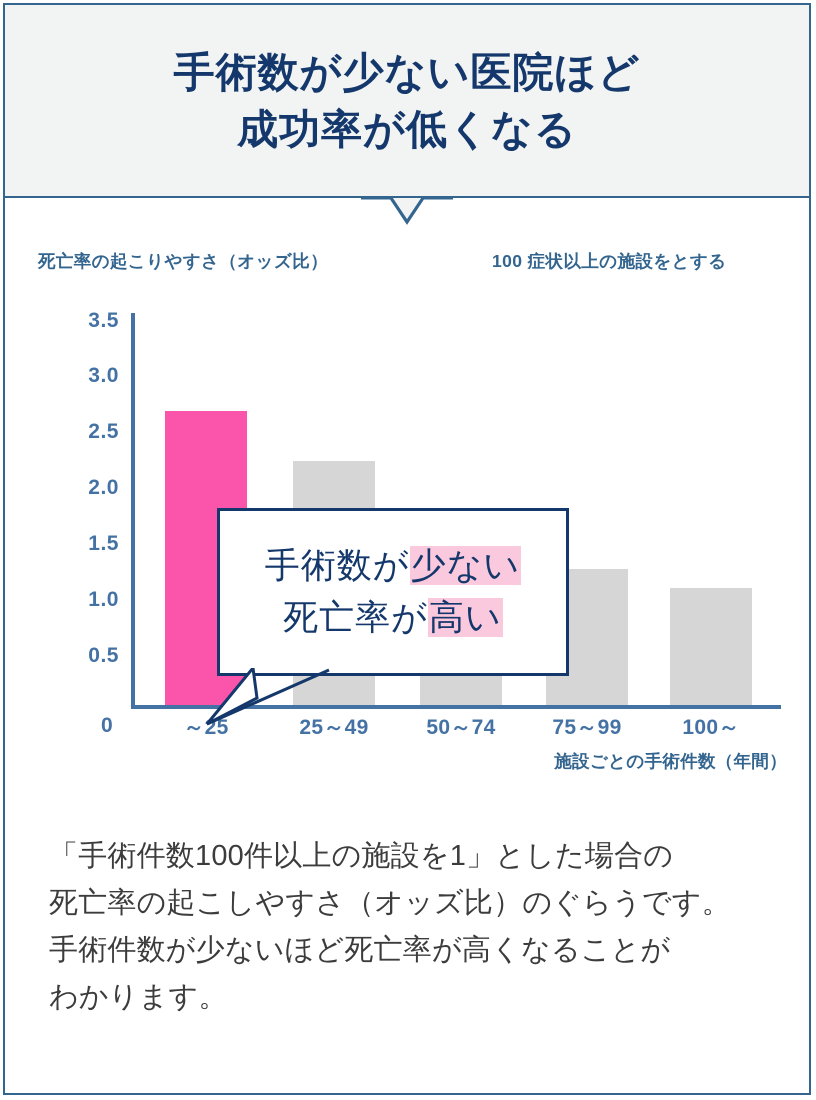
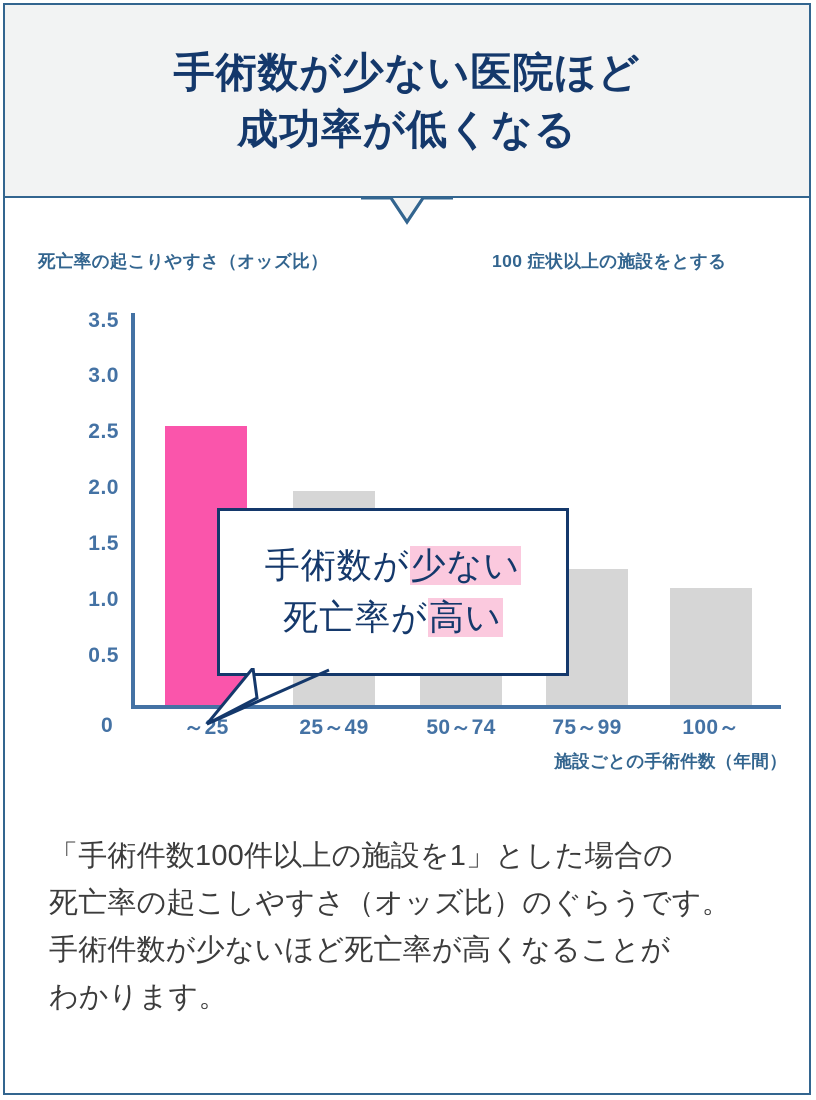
～25: 2.64 -> 2.50
25～49: 2.19 -> 1.92
